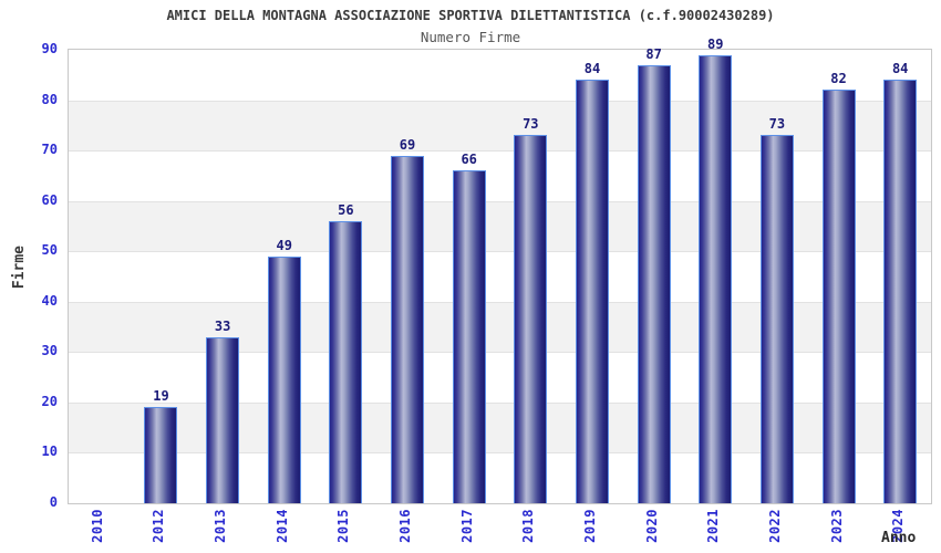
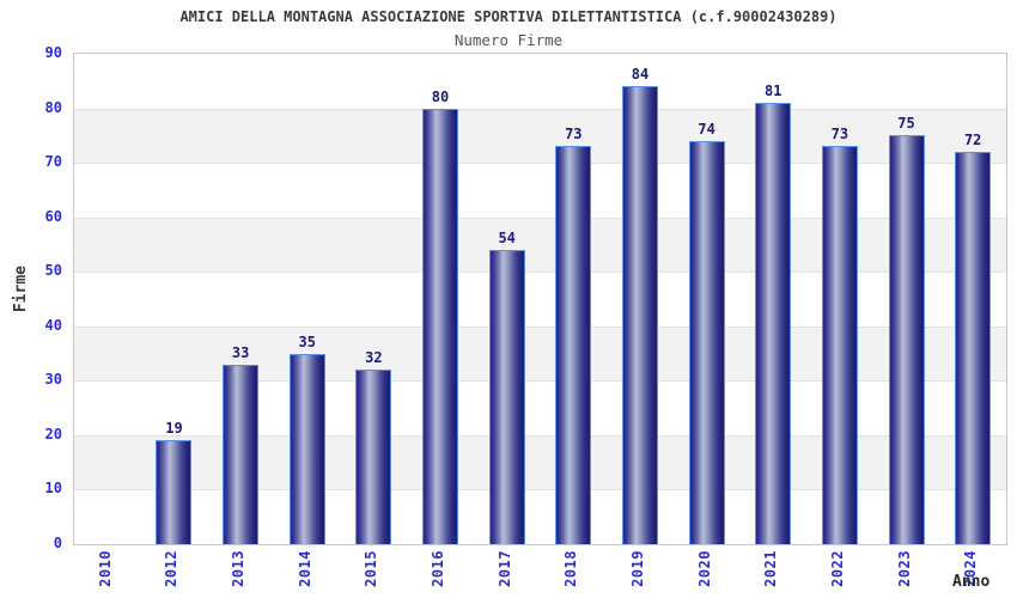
2014: 49 -> 35
2015: 56 -> 32
2016: 69 -> 80
2017: 66 -> 54
2020: 87 -> 74
2021: 89 -> 81
2023: 82 -> 75
2024: 84 -> 72
